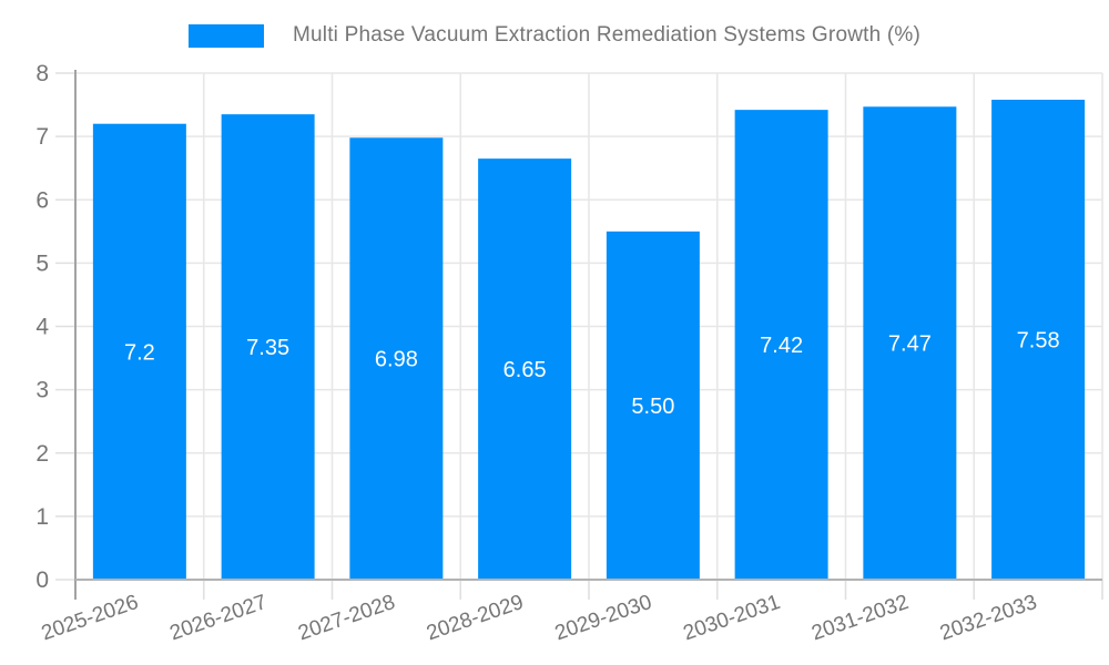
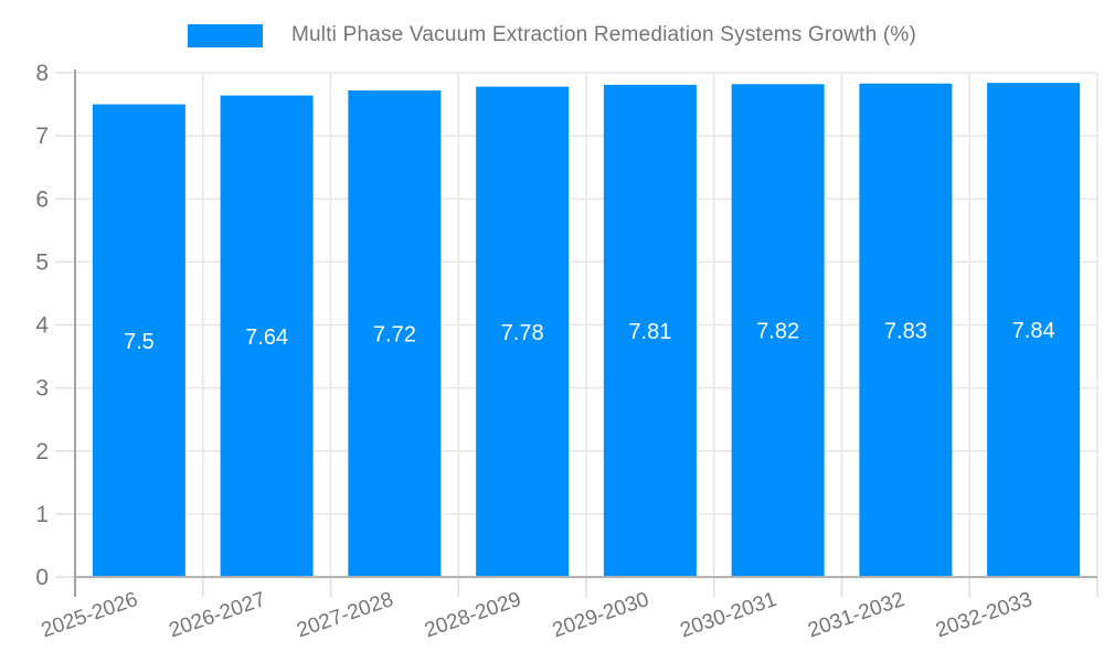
2025-2026: 7.2 -> 7.5
2026-2027: 7.35 -> 7.64
2027-2028: 6.98 -> 7.72
2028-2029: 6.65 -> 7.78
2029-2030: 5.50 -> 7.81
2030-2031: 7.42 -> 7.82
2031-2032: 7.47 -> 7.83
2032-2033: 7.58 -> 7.84
